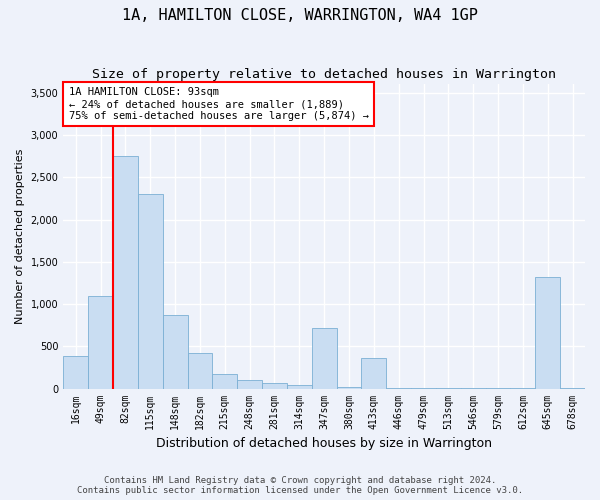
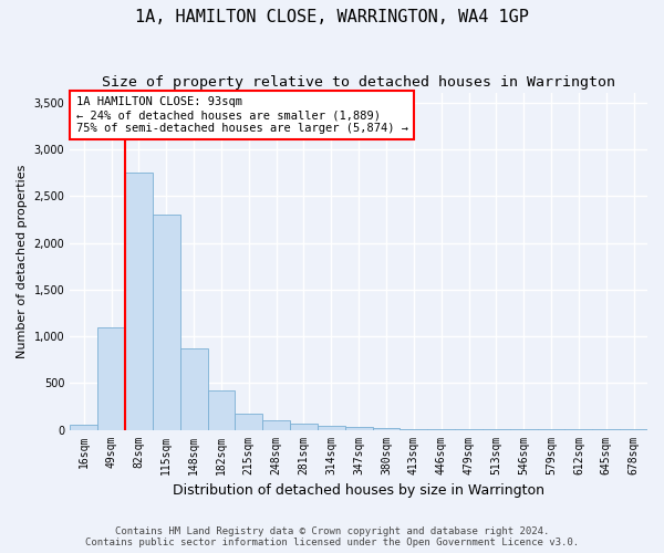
16sqm: 380 -> 50
347sqm: 720 -> 20
413sqm: 360 -> 10
645sqm: 1,320 -> 0
